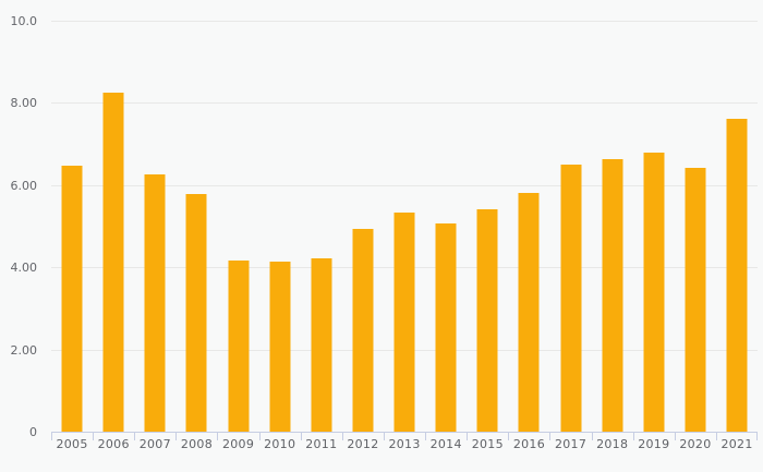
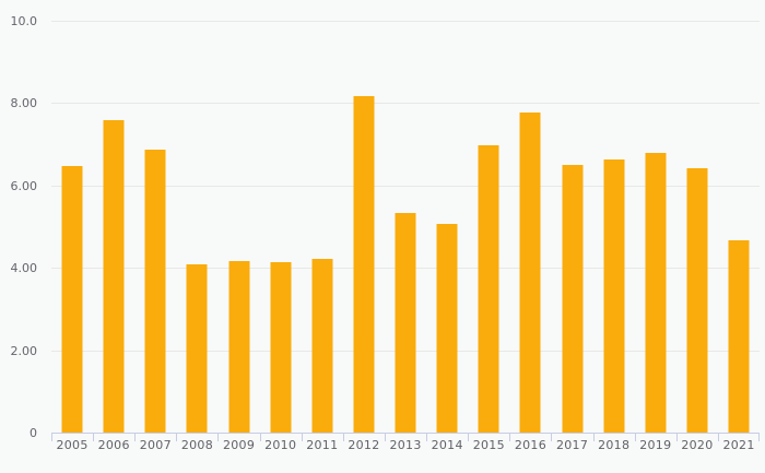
2006: 8.3 -> 7.6
2007: 6.3 -> 6.9
2008: 5.8 -> 4.1
2012: 5.0 -> 8.2
2015: 5.4 -> 7.0
2016: 5.8 -> 7.8
2021: 7.6 -> 4.7
